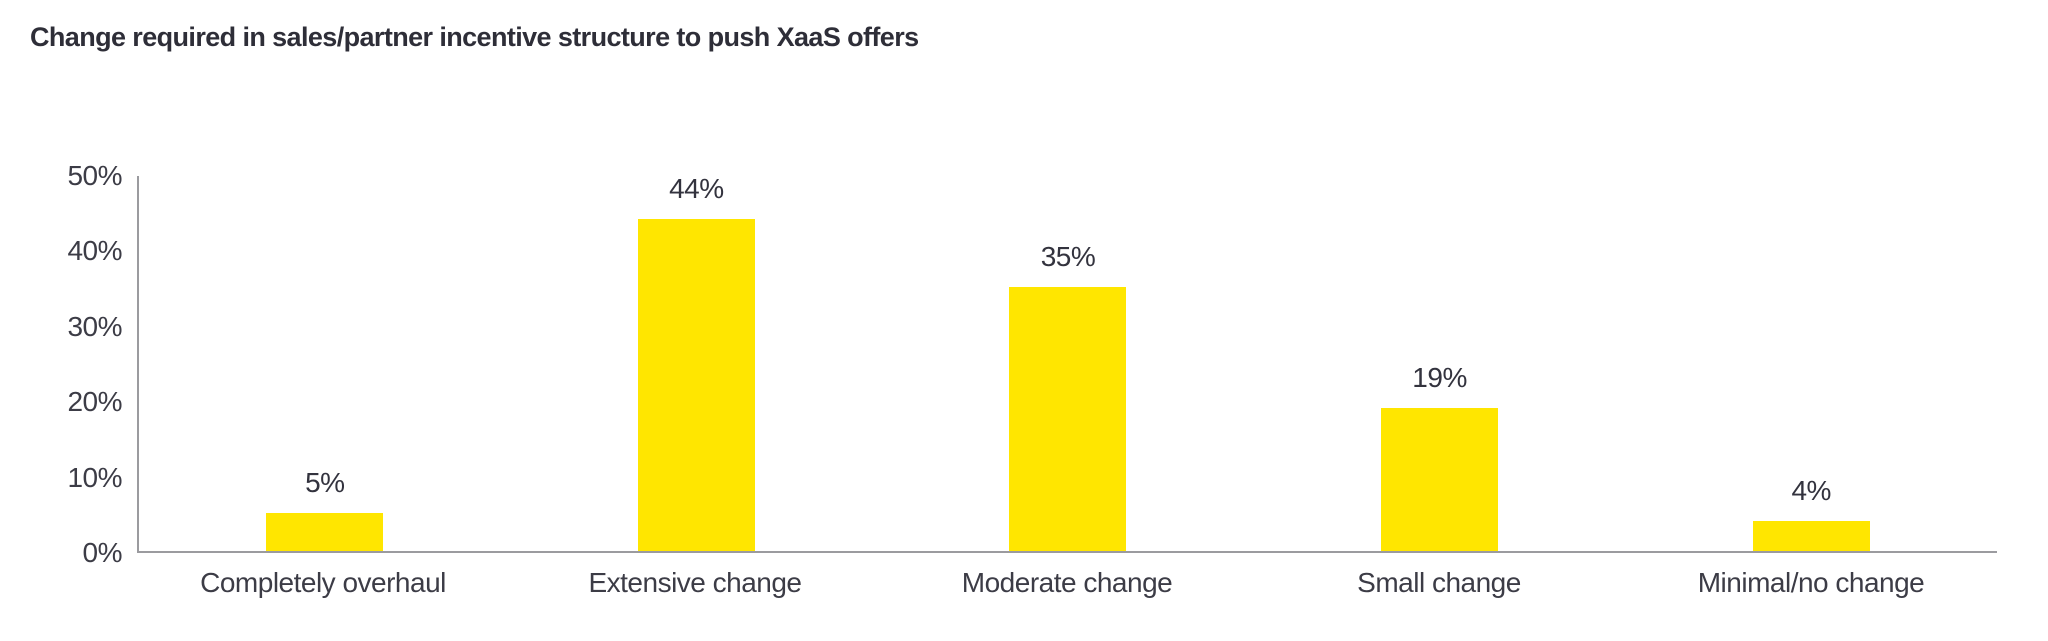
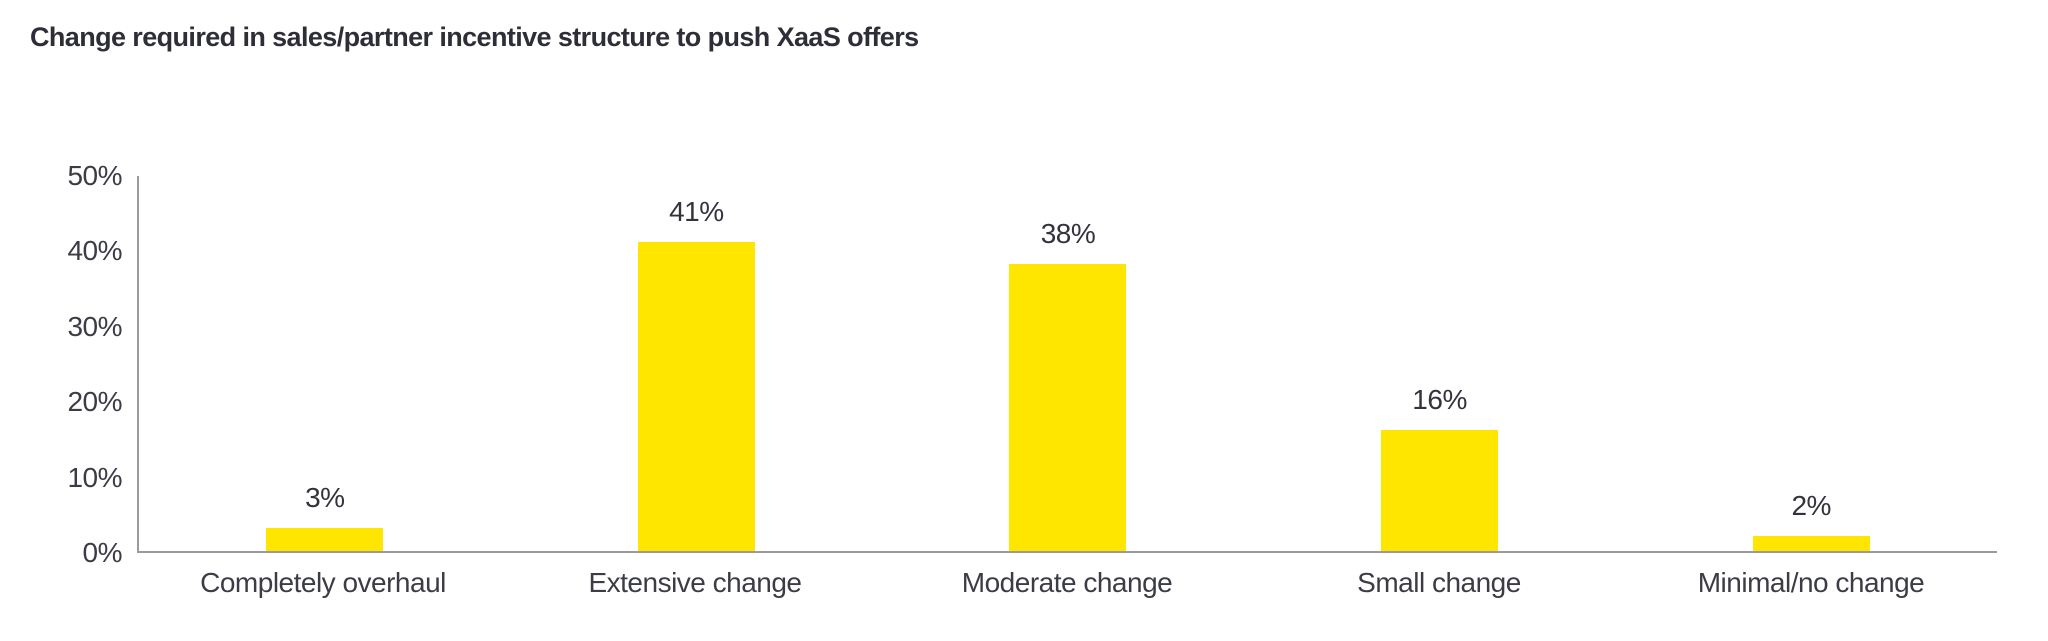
Completely overhaul: 5% -> 3%
Extensive change: 44% -> 41%
Moderate change: 35% -> 38%
Small change: 19% -> 16%
Minimal/no change: 4% -> 2%
